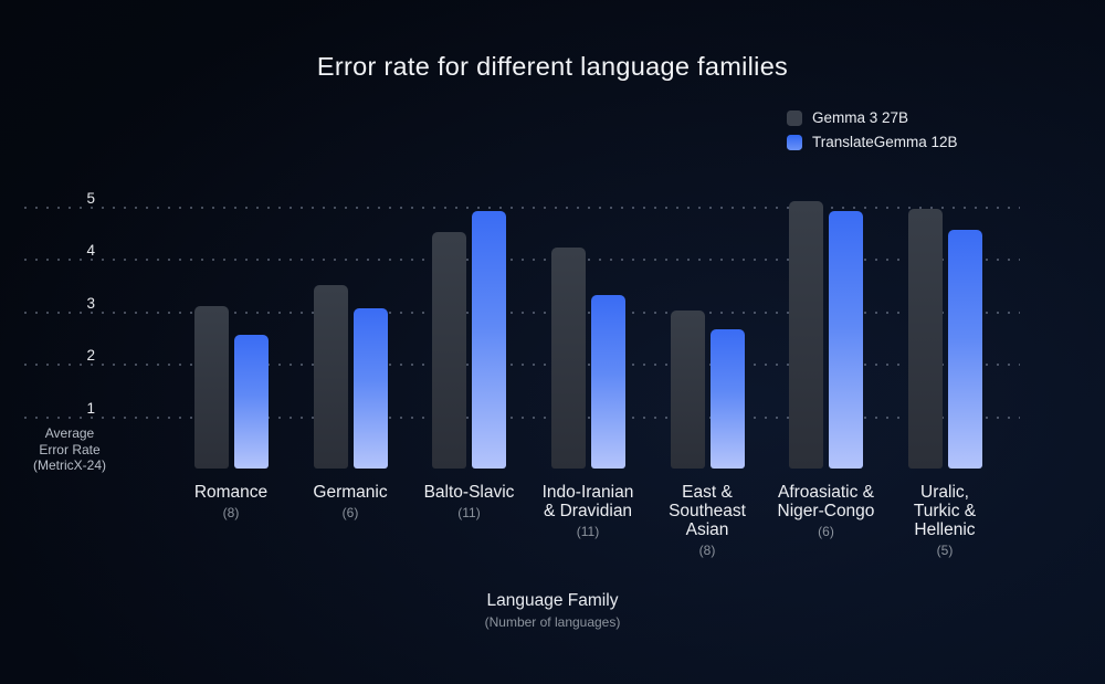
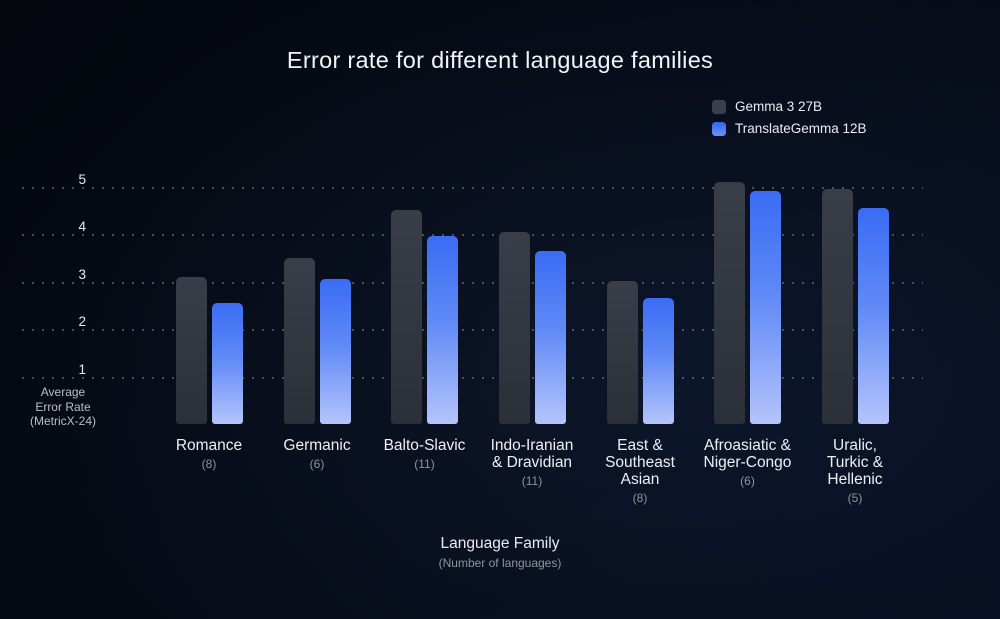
TranslateGemma 12B/Balto-Slavic: 4.9 -> 4.0
Gemma 3 27B/Indo-Iranian & Dravidian: 4.2 -> 4.0
TranslateGemma 12B/Indo-Iranian & Dravidian: 3.3 -> 3.6
